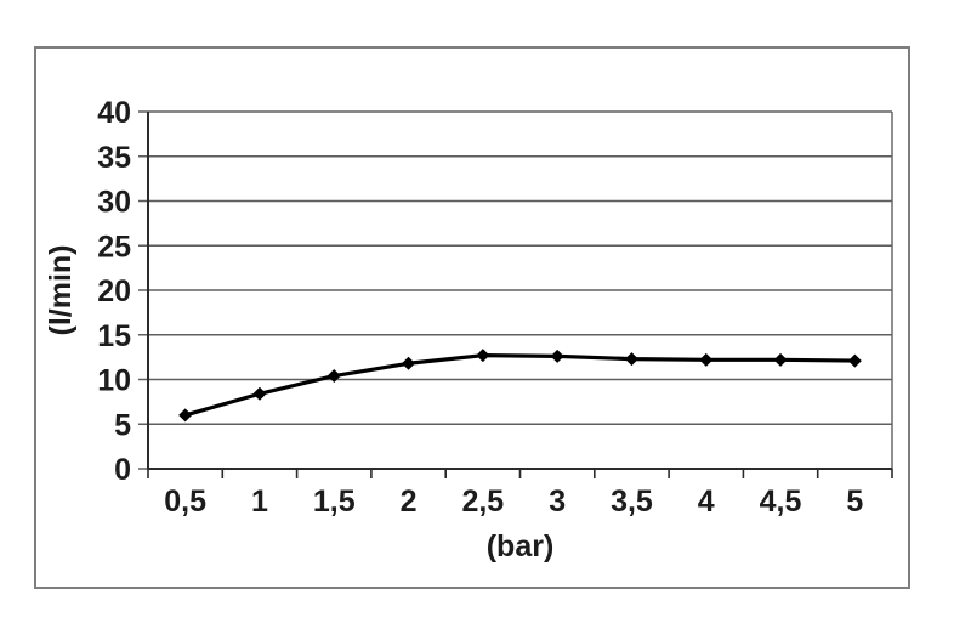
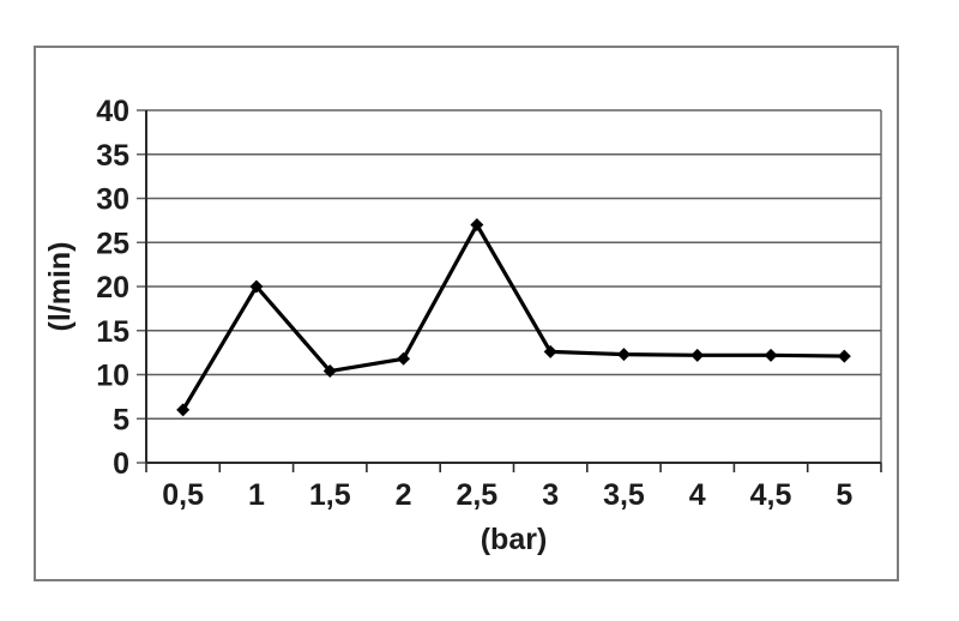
1: 8 -> 20
2,5: 13 -> 27
